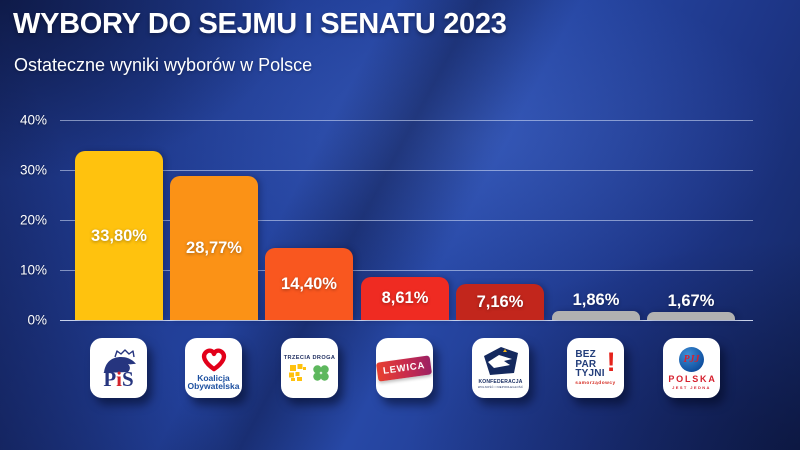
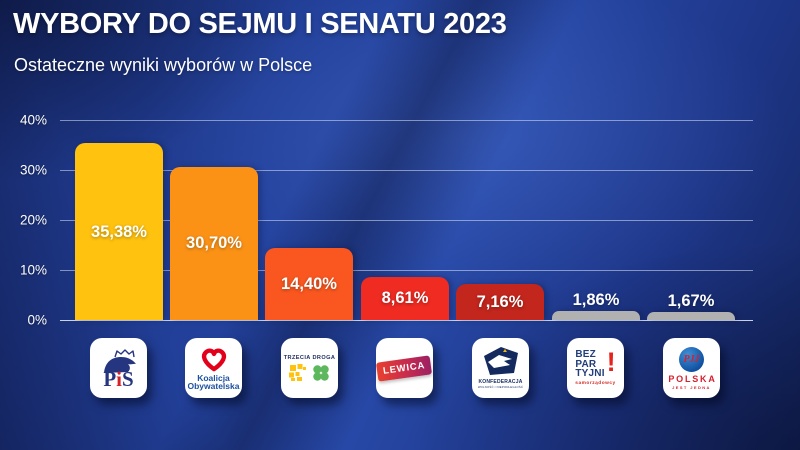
PiS: 33,80% -> 35,38%
Koalicja Obywatelska: 28,77% -> 30,70%
